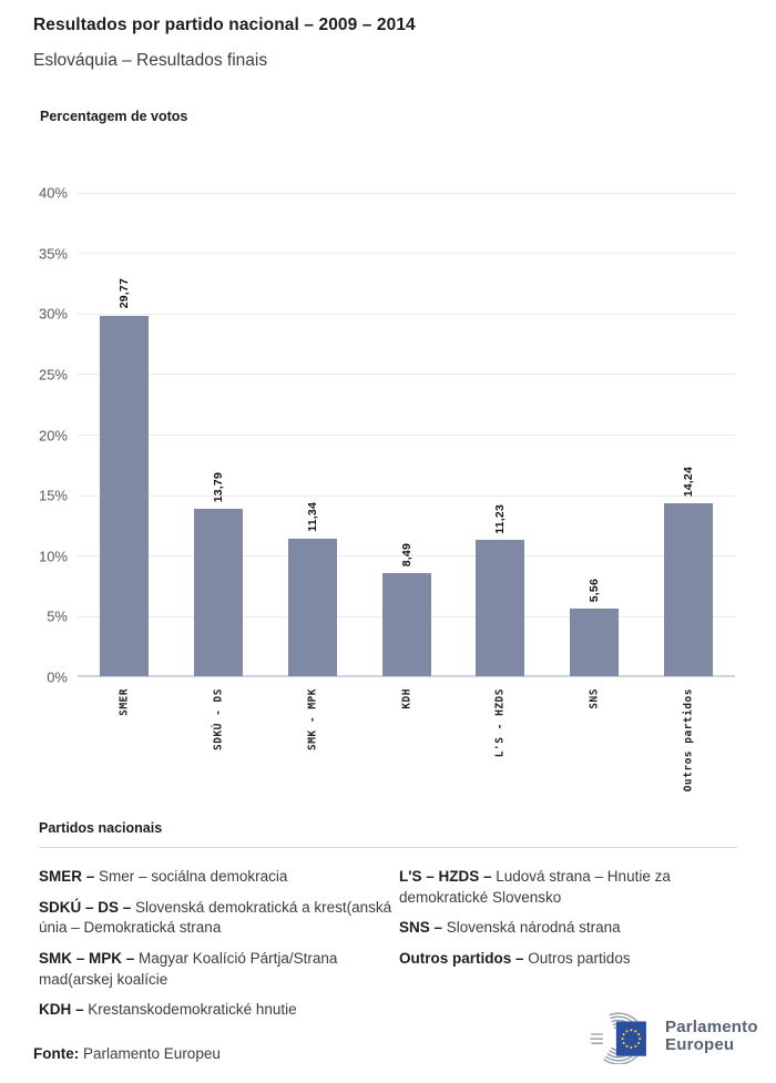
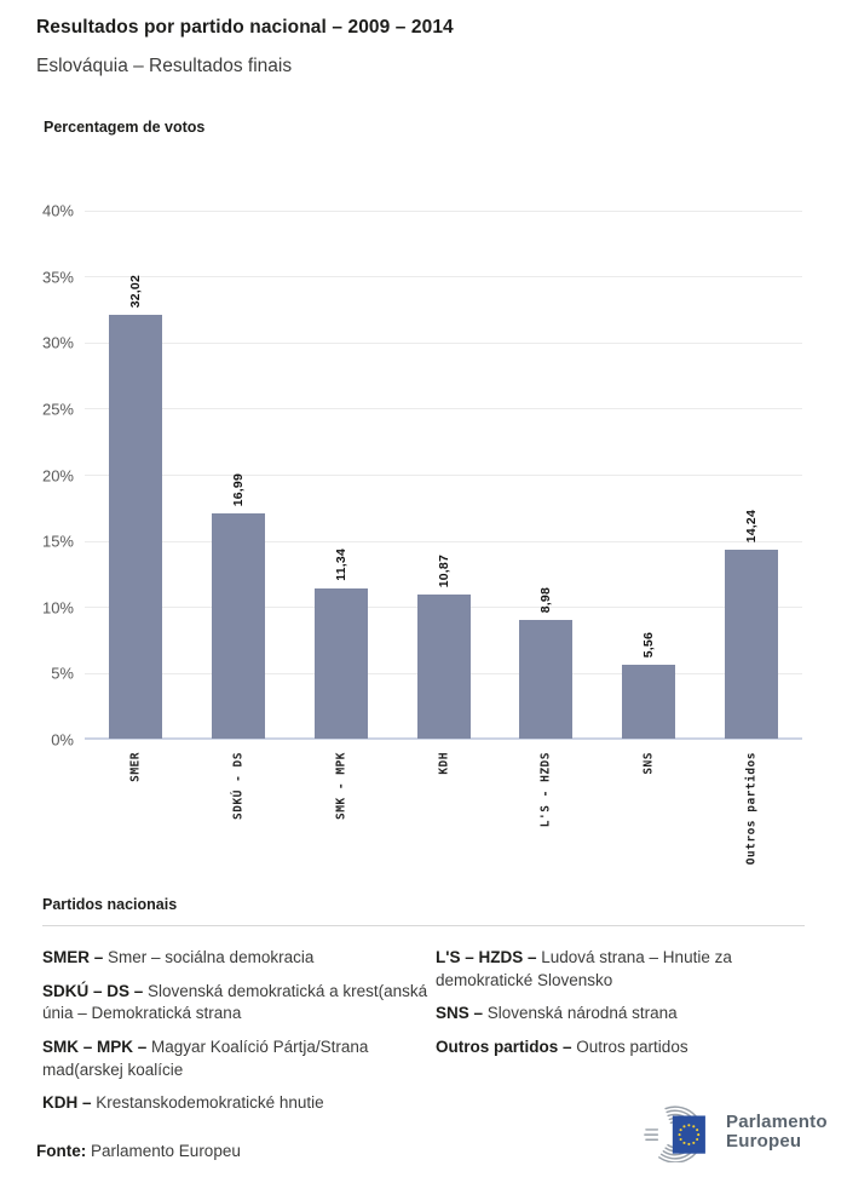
SMER: 29,77 -> 32,02
SDKÚ - DS: 13,79 -> 16,99
KDH: 8,49 -> 10,87
L'S - HZDS: 11,23 -> 8,98
